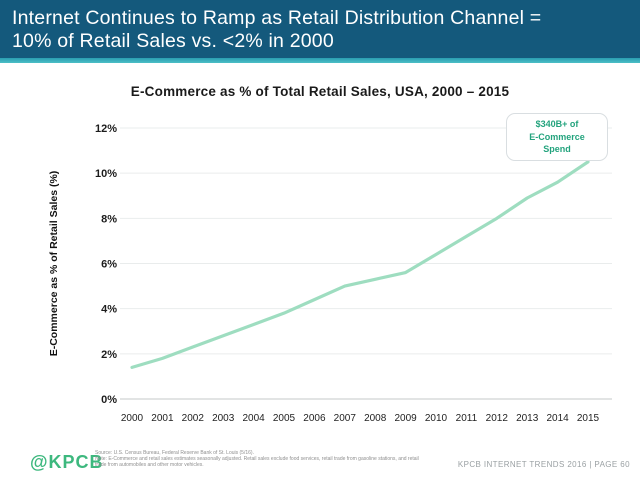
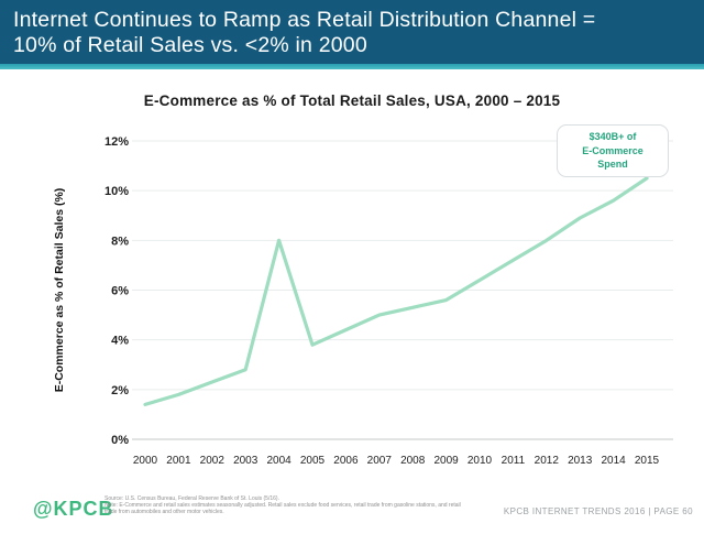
2004: 3.3% -> 8.0%
